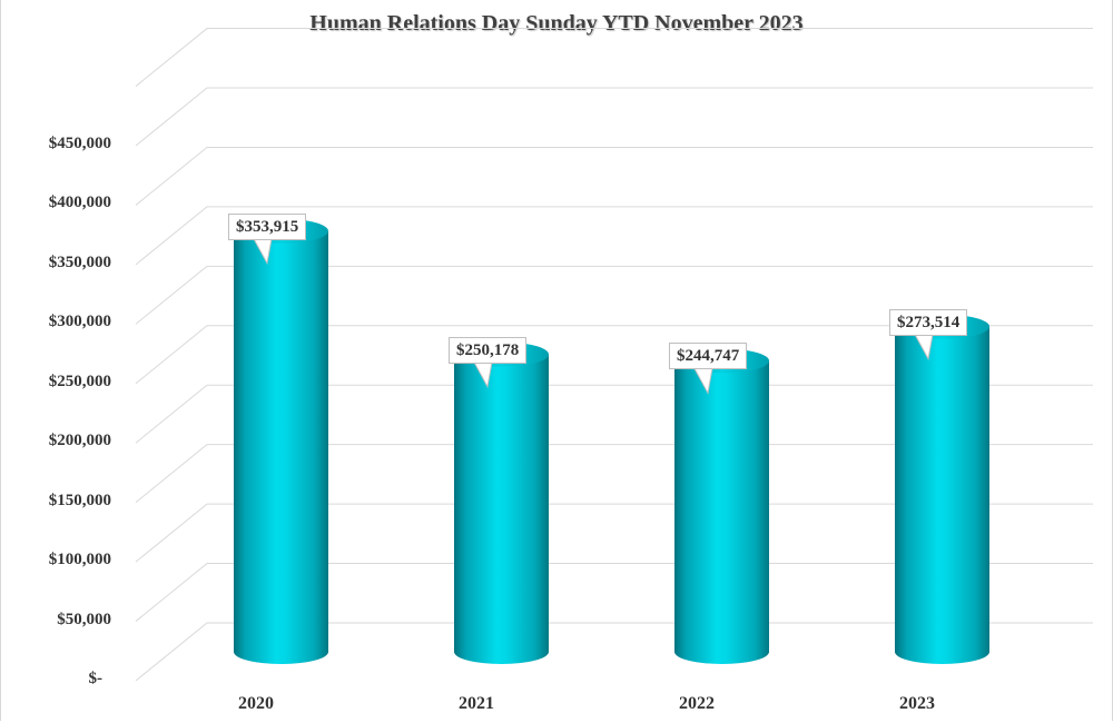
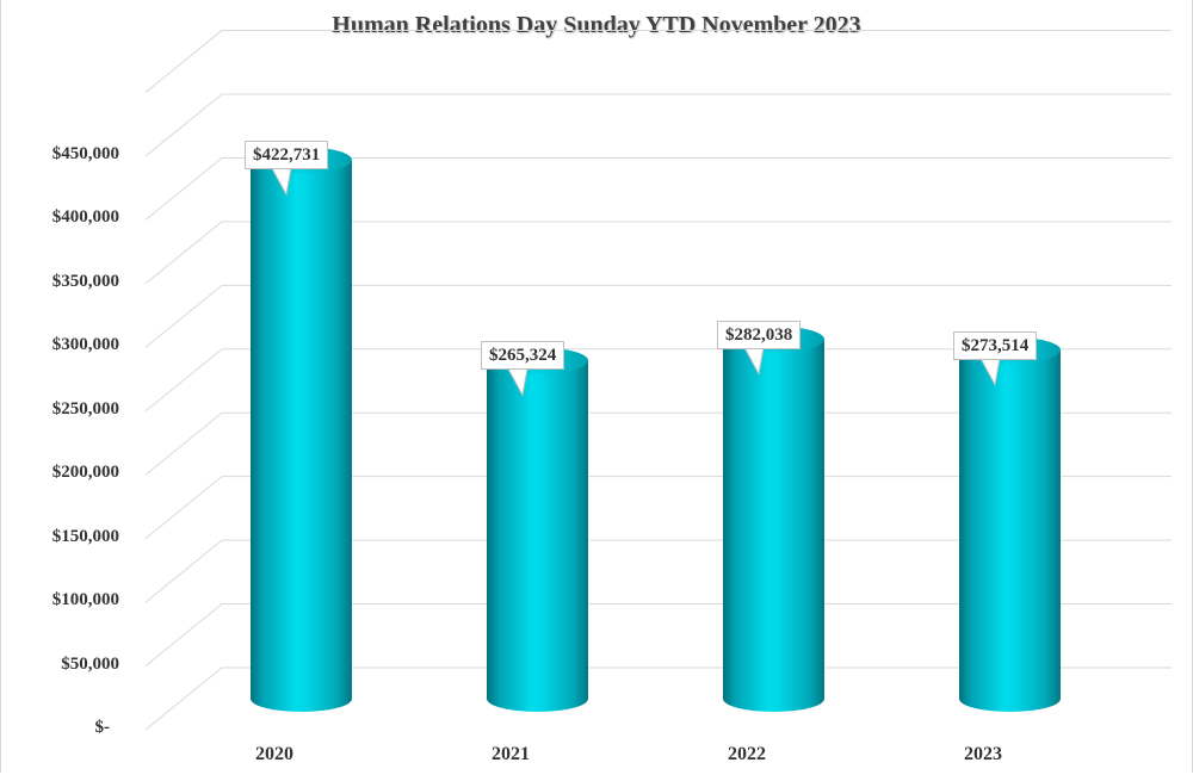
2020: $353,915 -> $422,731
2021: $250,178 -> $265,324
2022: $244,747 -> $282,038
